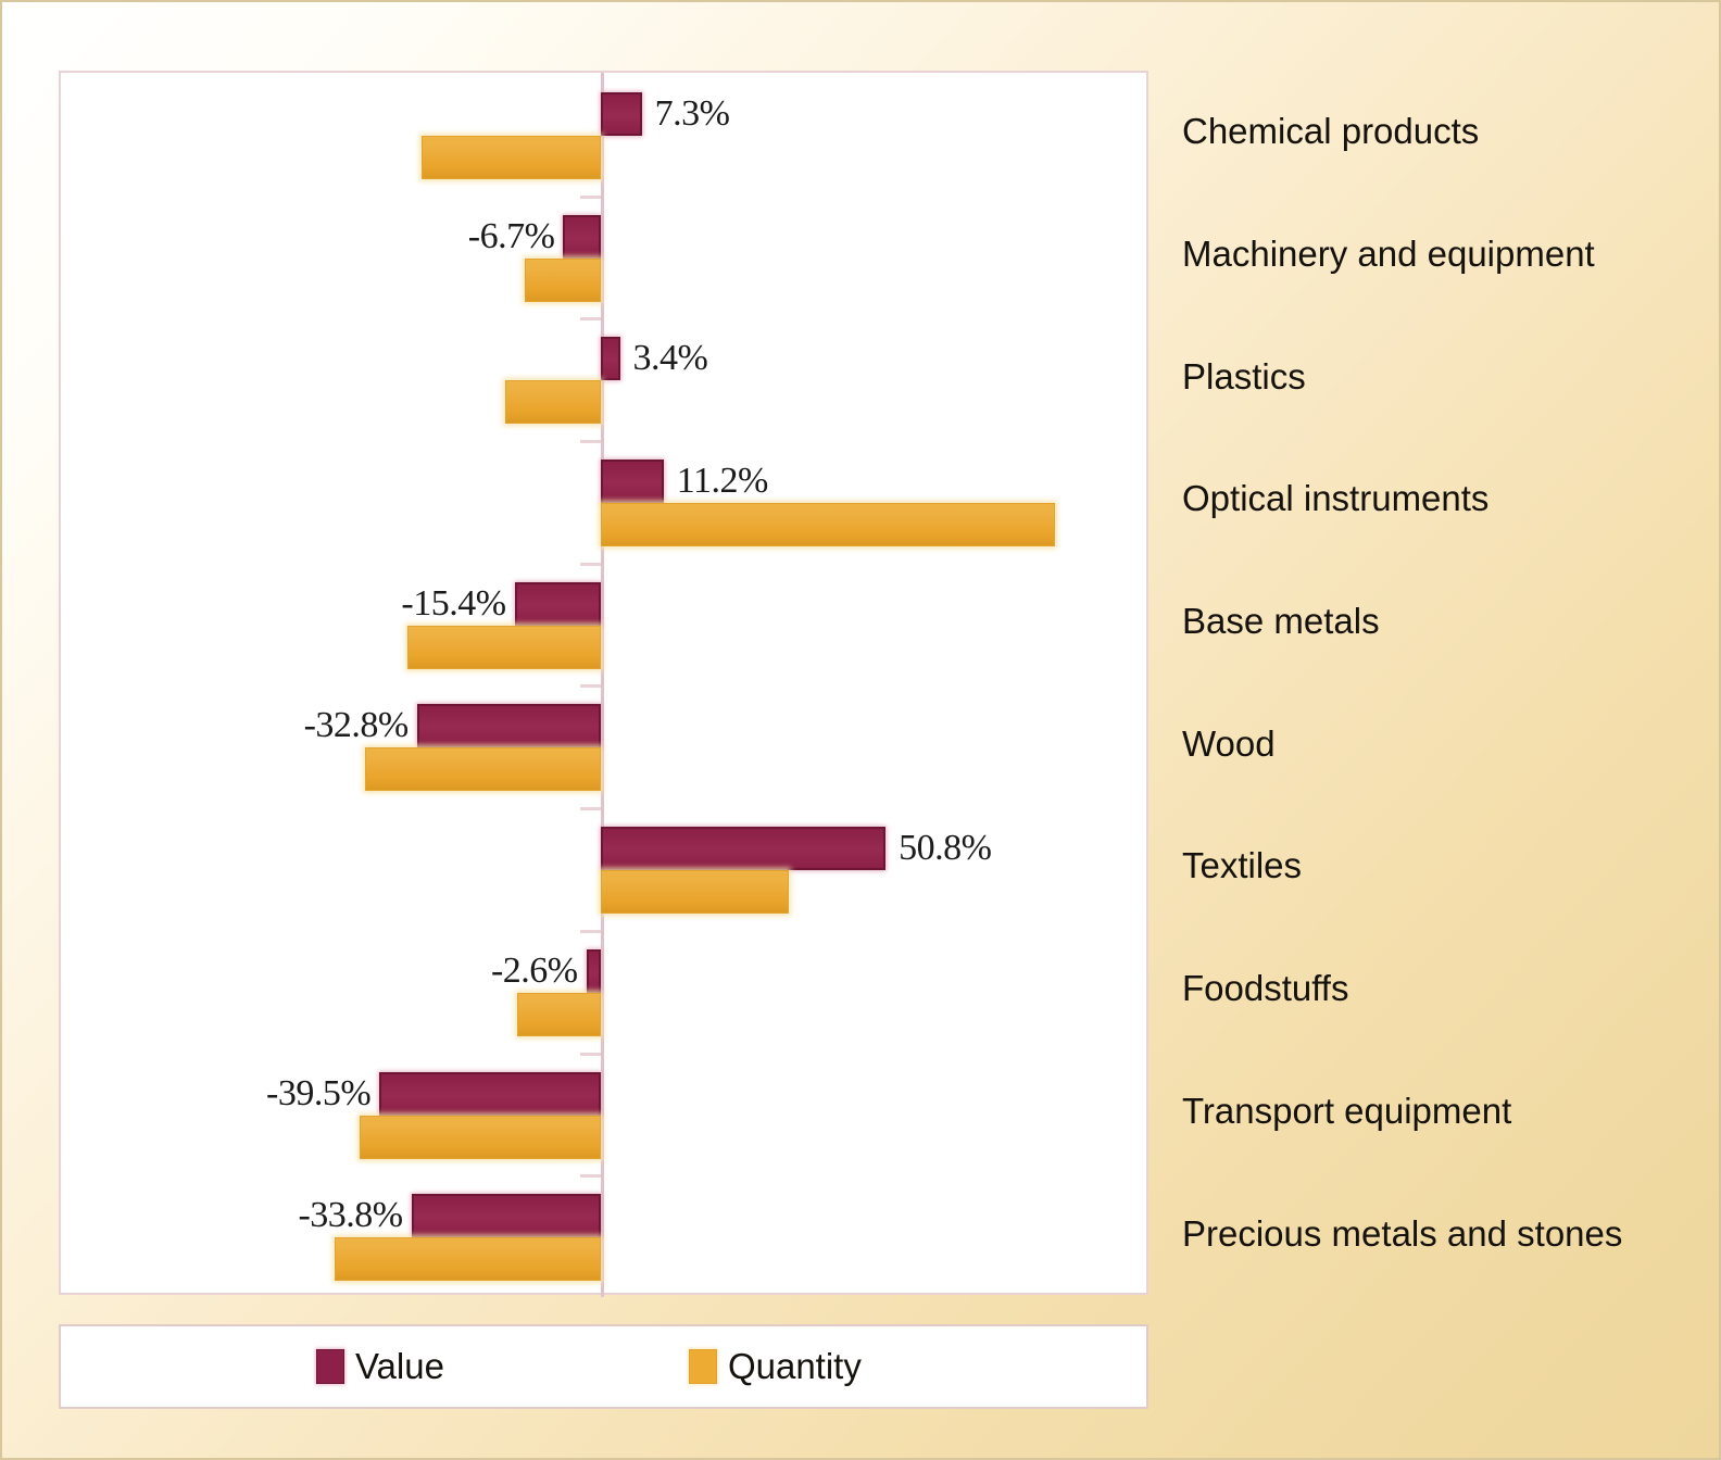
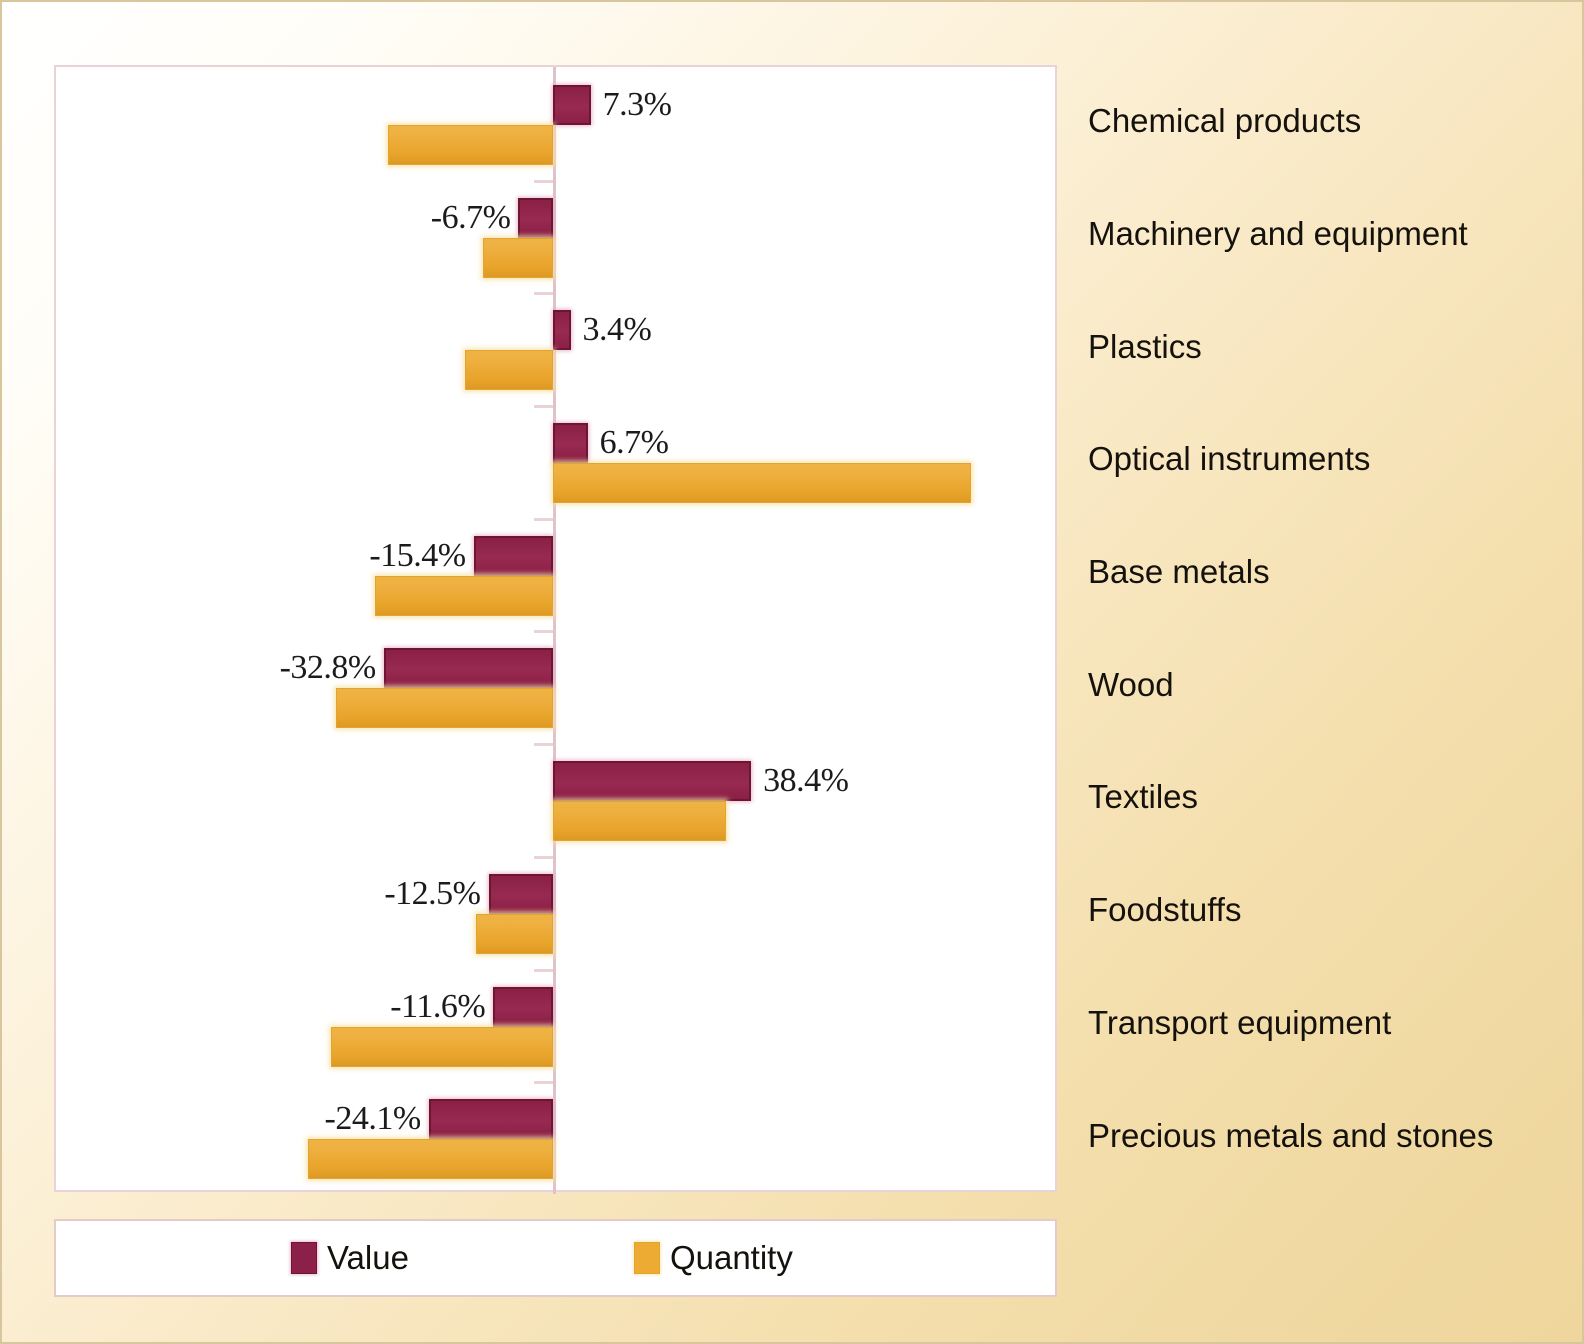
Value/Optical instruments: 11.2% -> 6.7%
Value/Textiles: 50.8% -> 38.4%
Value/Foodstuffs: -2.6% -> -12.5%
Value/Transport equipment: -39.5% -> -11.6%
Value/Precious metals and stones: -33.8% -> -24.1%
